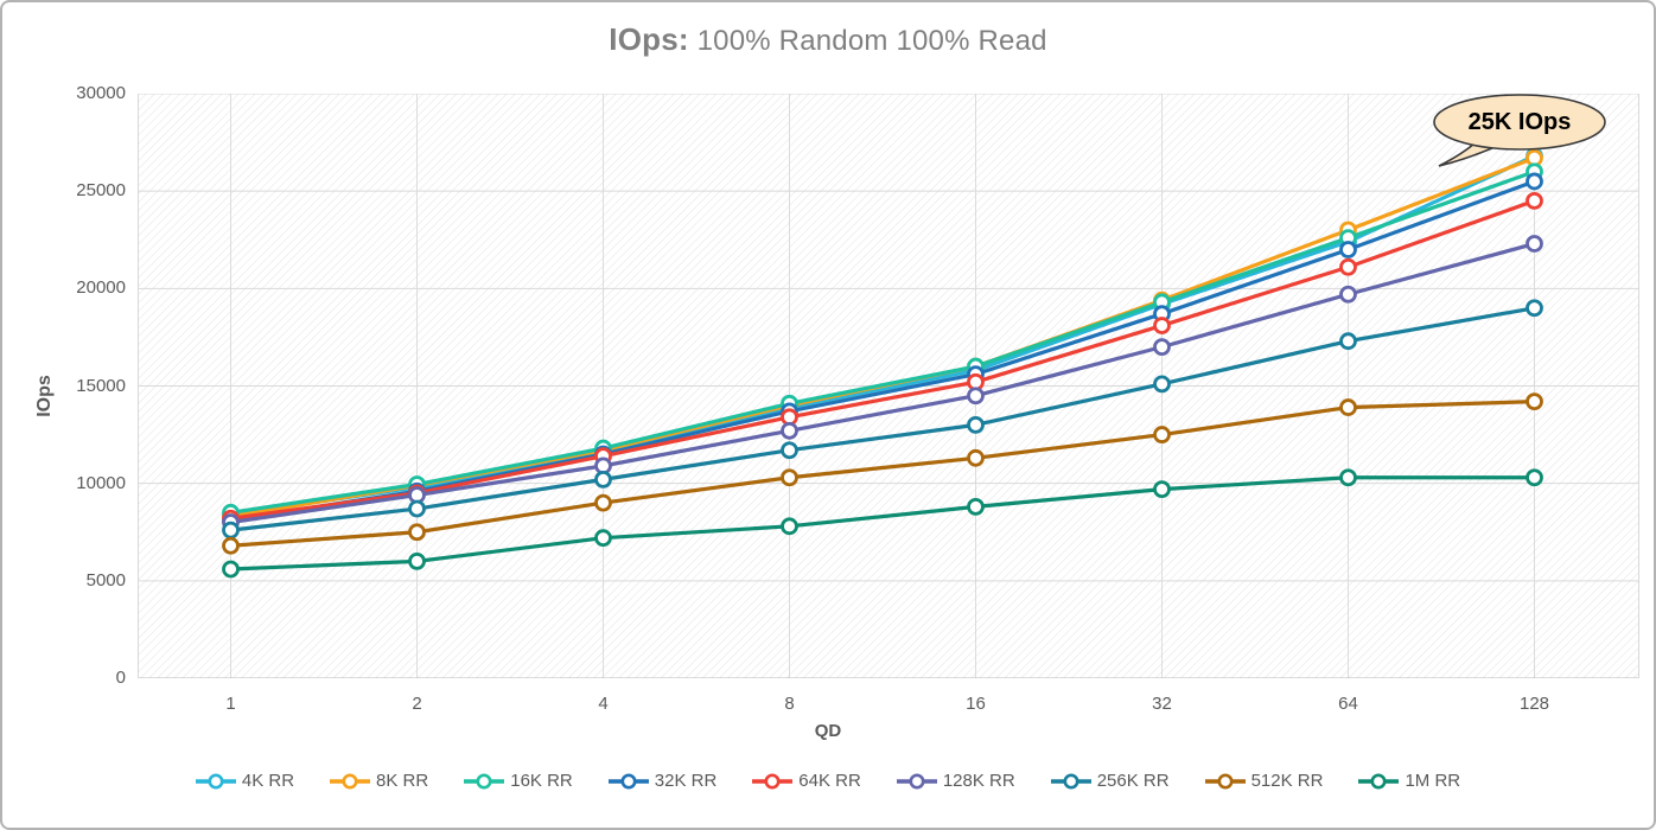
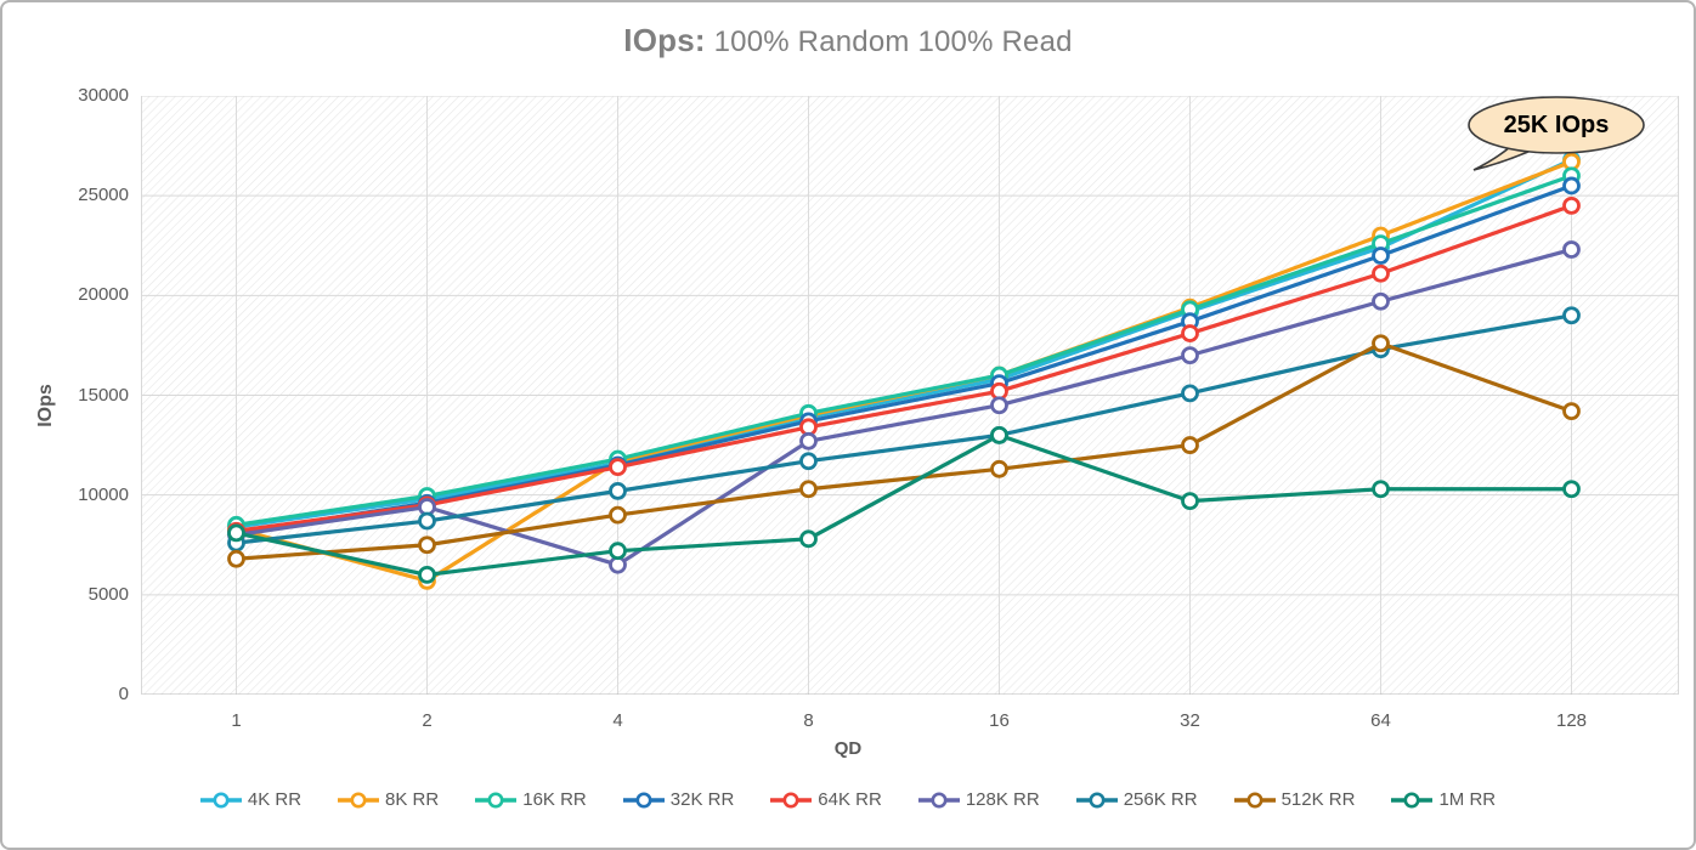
1M RR/1: 5600 -> 8100
8K RR/2: 9900 -> 5700
128K RR/4: 10900 -> 6500
1M RR/16: 8800 -> 13000
512K RR/64: 13900 -> 17600
